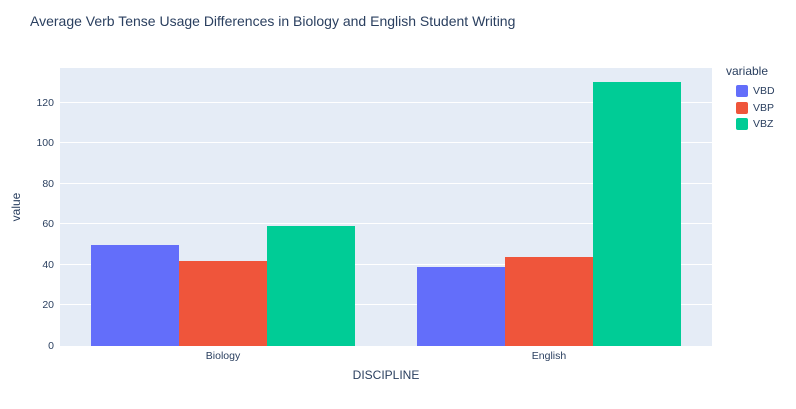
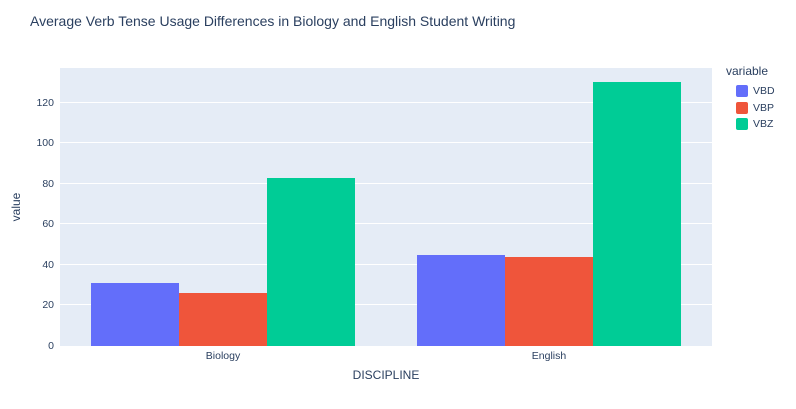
VBD/Biology: 50 -> 31
VBP/Biology: 42 -> 26
VBZ/Biology: 59 -> 83
VBD/English: 39 -> 45
